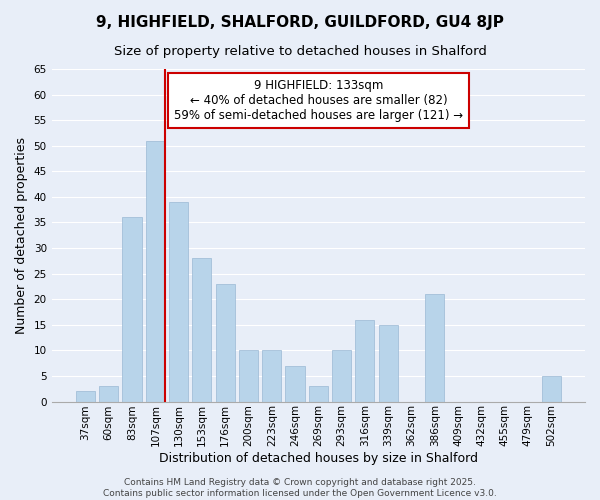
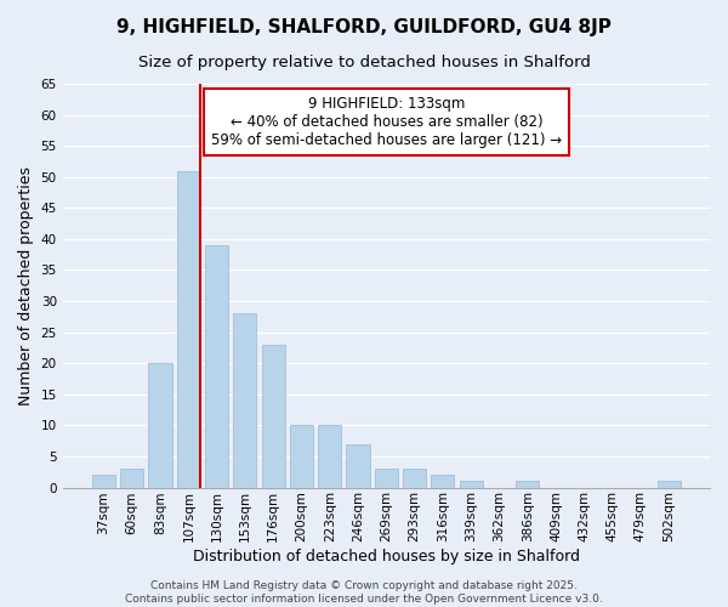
83sqm: 36 -> 20
293sqm: 10 -> 3
316sqm: 16 -> 2
339sqm: 15 -> 1
386sqm: 21 -> 1
502sqm: 5 -> 1
